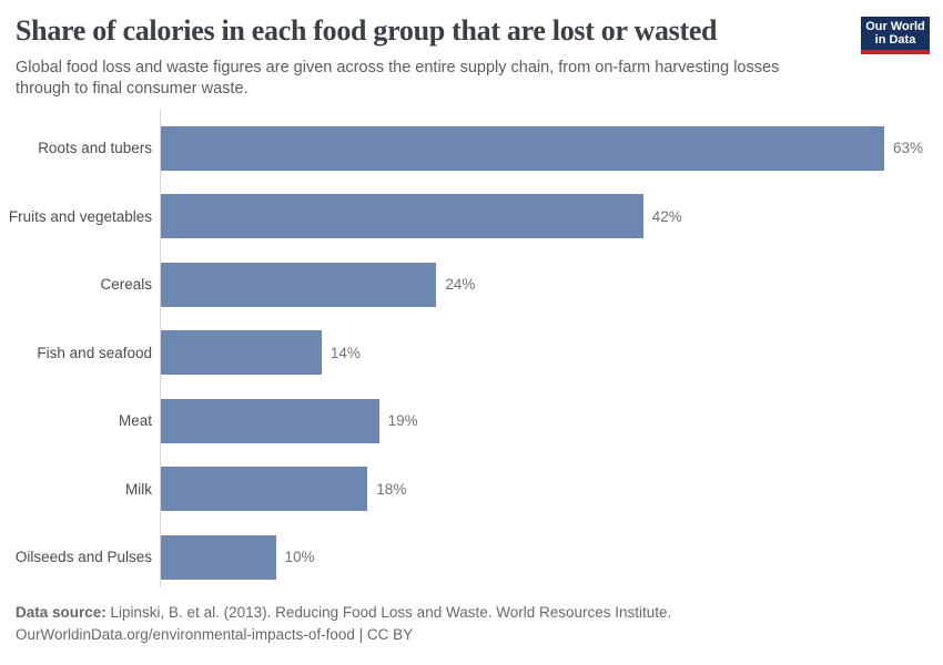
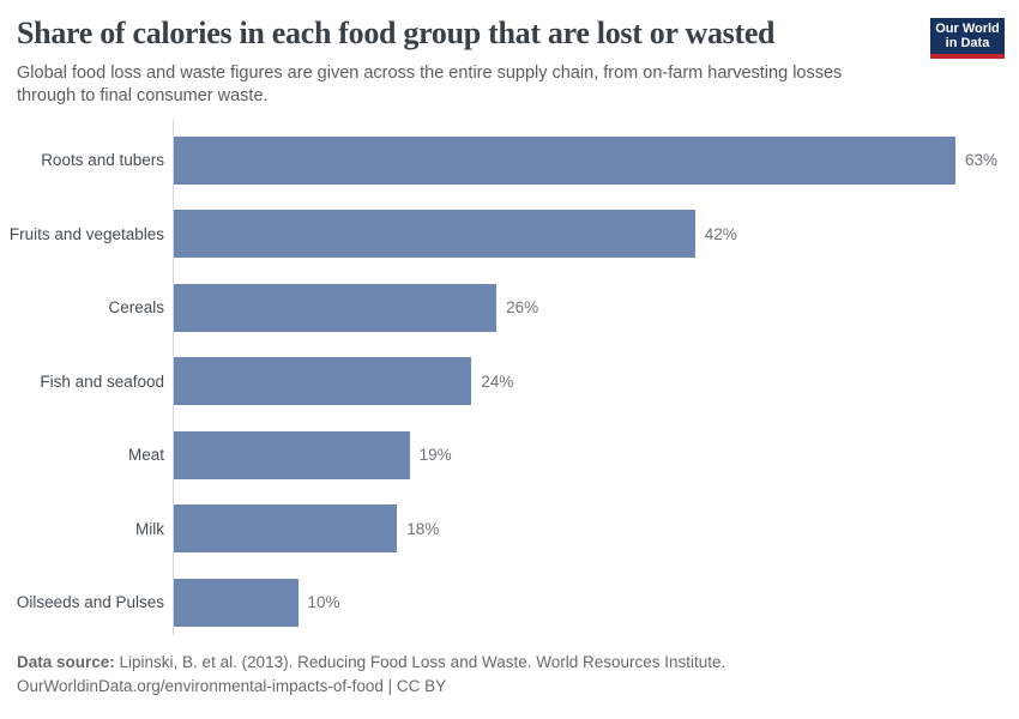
Cereals: 24% -> 26%
Fish and seafood: 14% -> 24%
